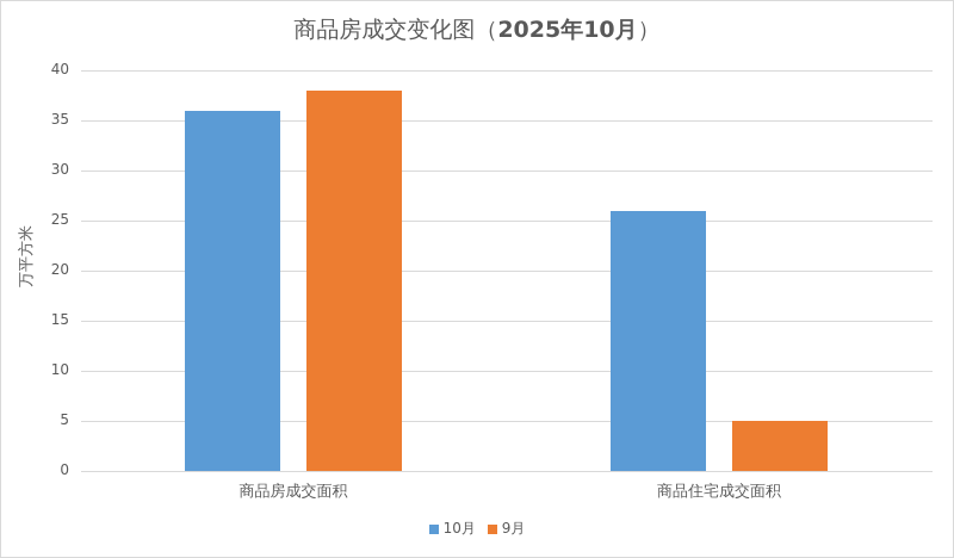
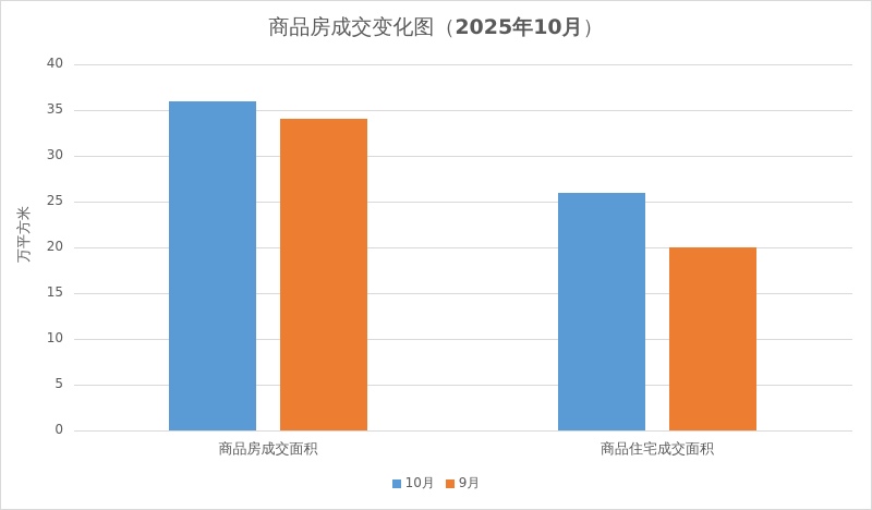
9月/商品房成交面积: 38 -> 34
9月/商品住宅成交面积: 5 -> 20
